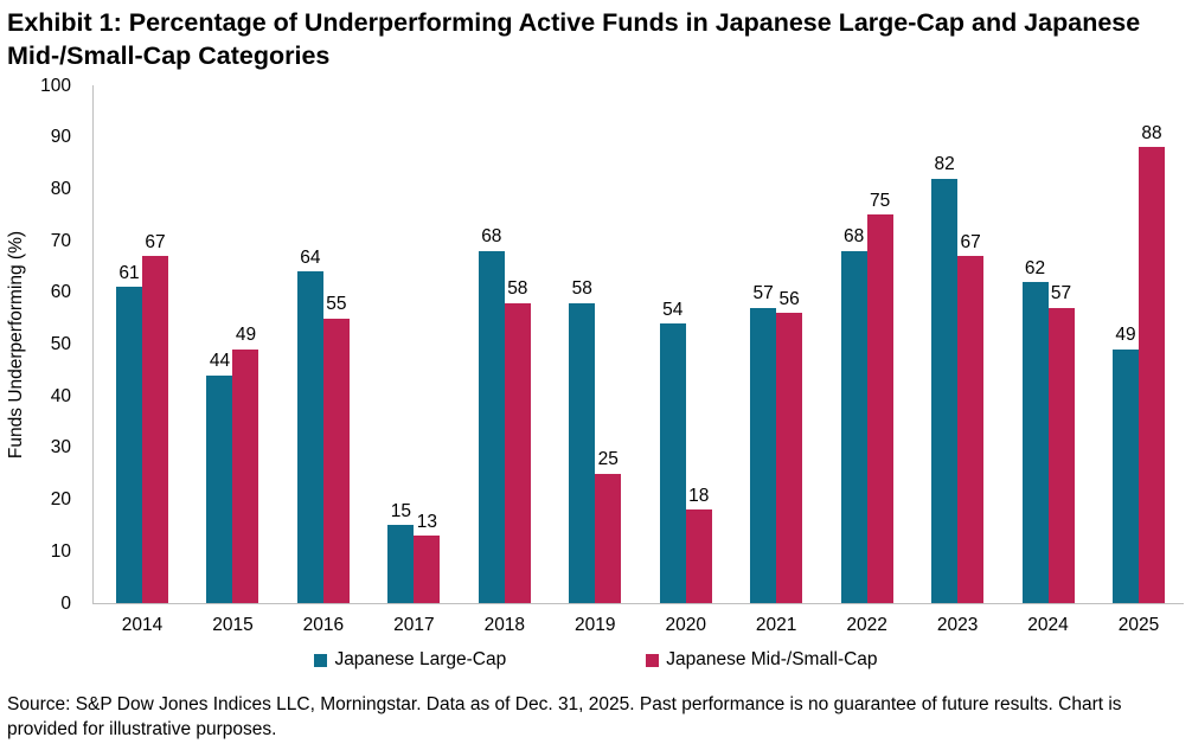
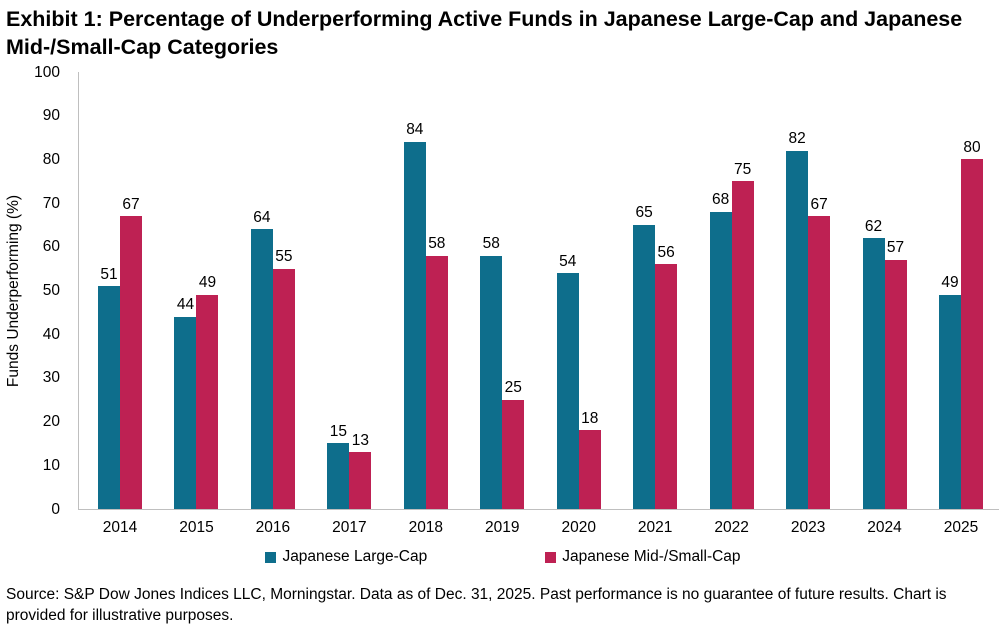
Japanese Large-Cap/2014: 61 -> 51
Japanese Large-Cap/2018: 68 -> 84
Japanese Large-Cap/2021: 57 -> 65
Japanese Mid-/Small-Cap/2025: 88 -> 80
